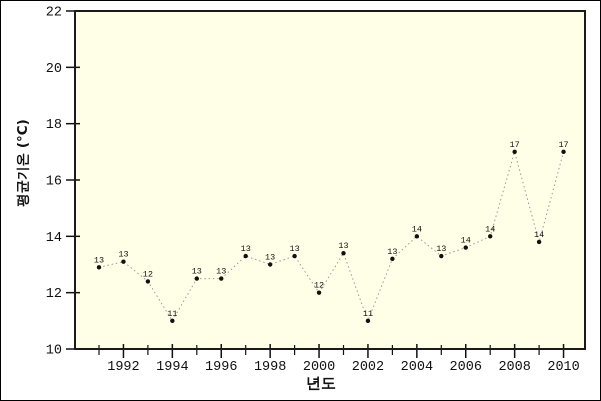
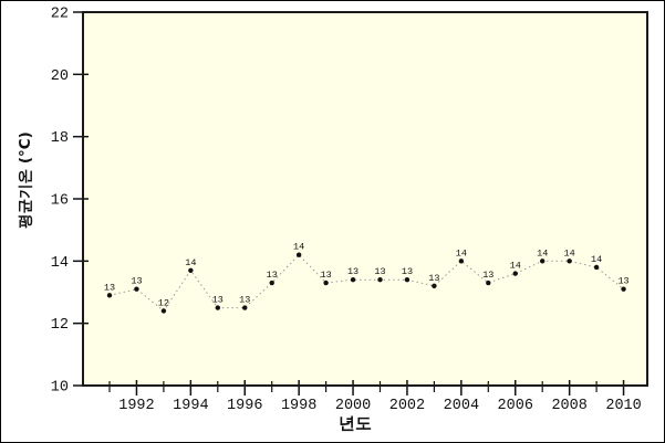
1994: 11 -> 14
1998: 13 -> 14
2000: 12 -> 13
2002: 11 -> 13
2008: 17 -> 14
2010: 17 -> 13
